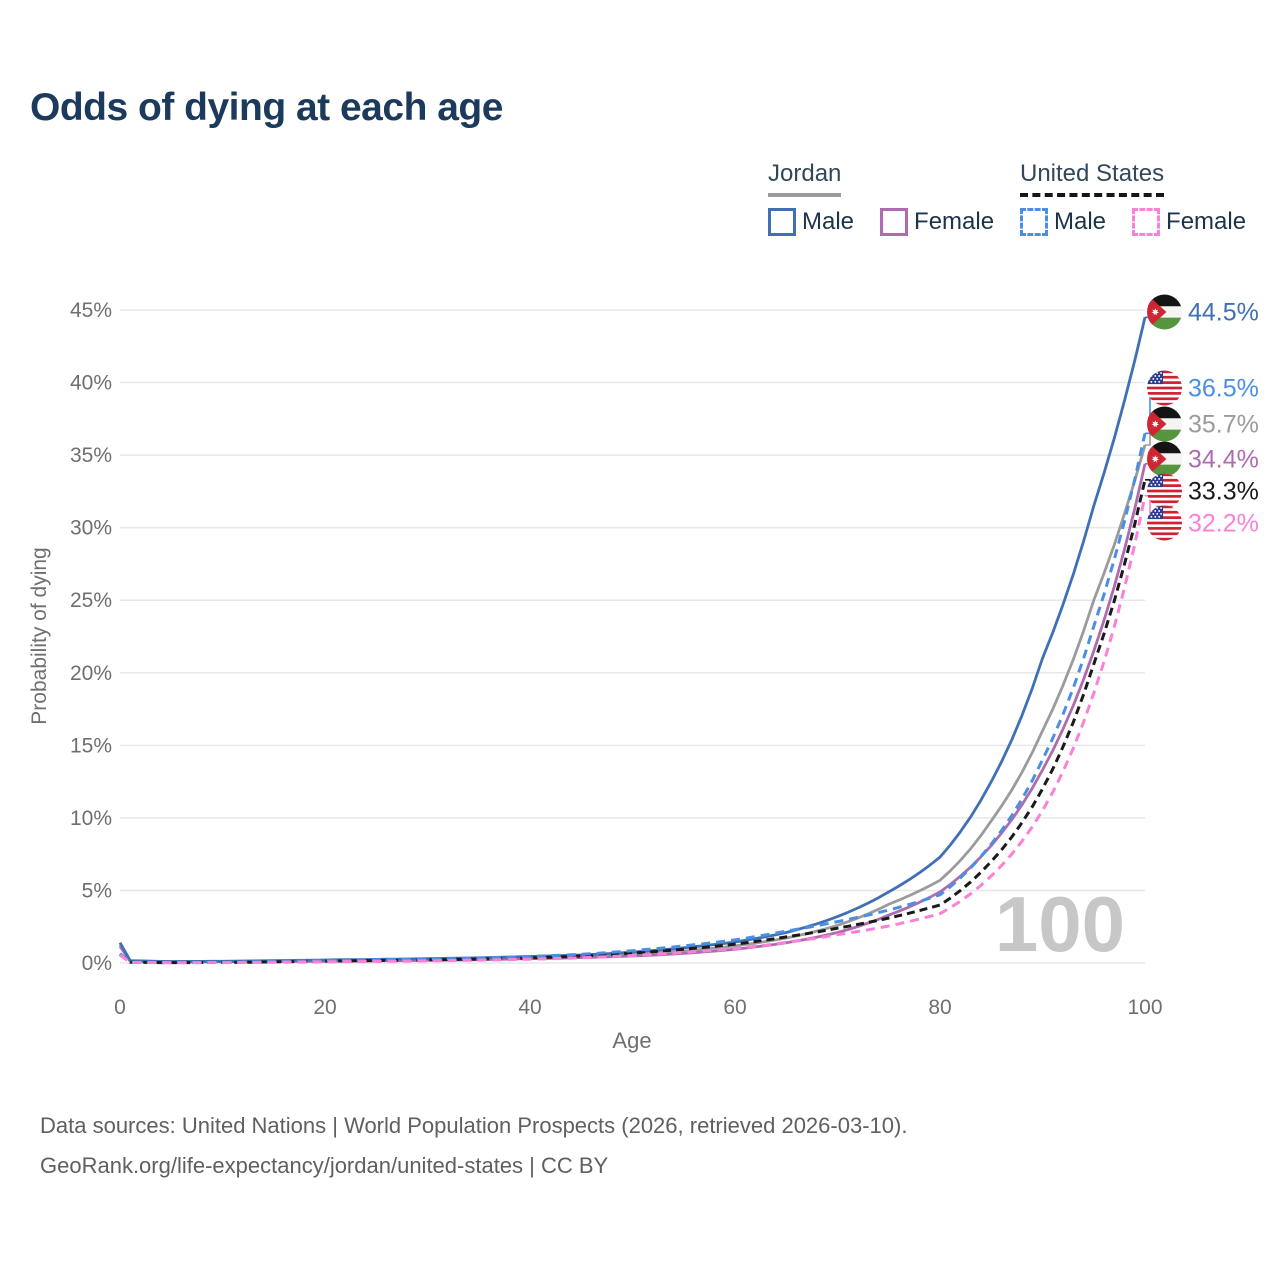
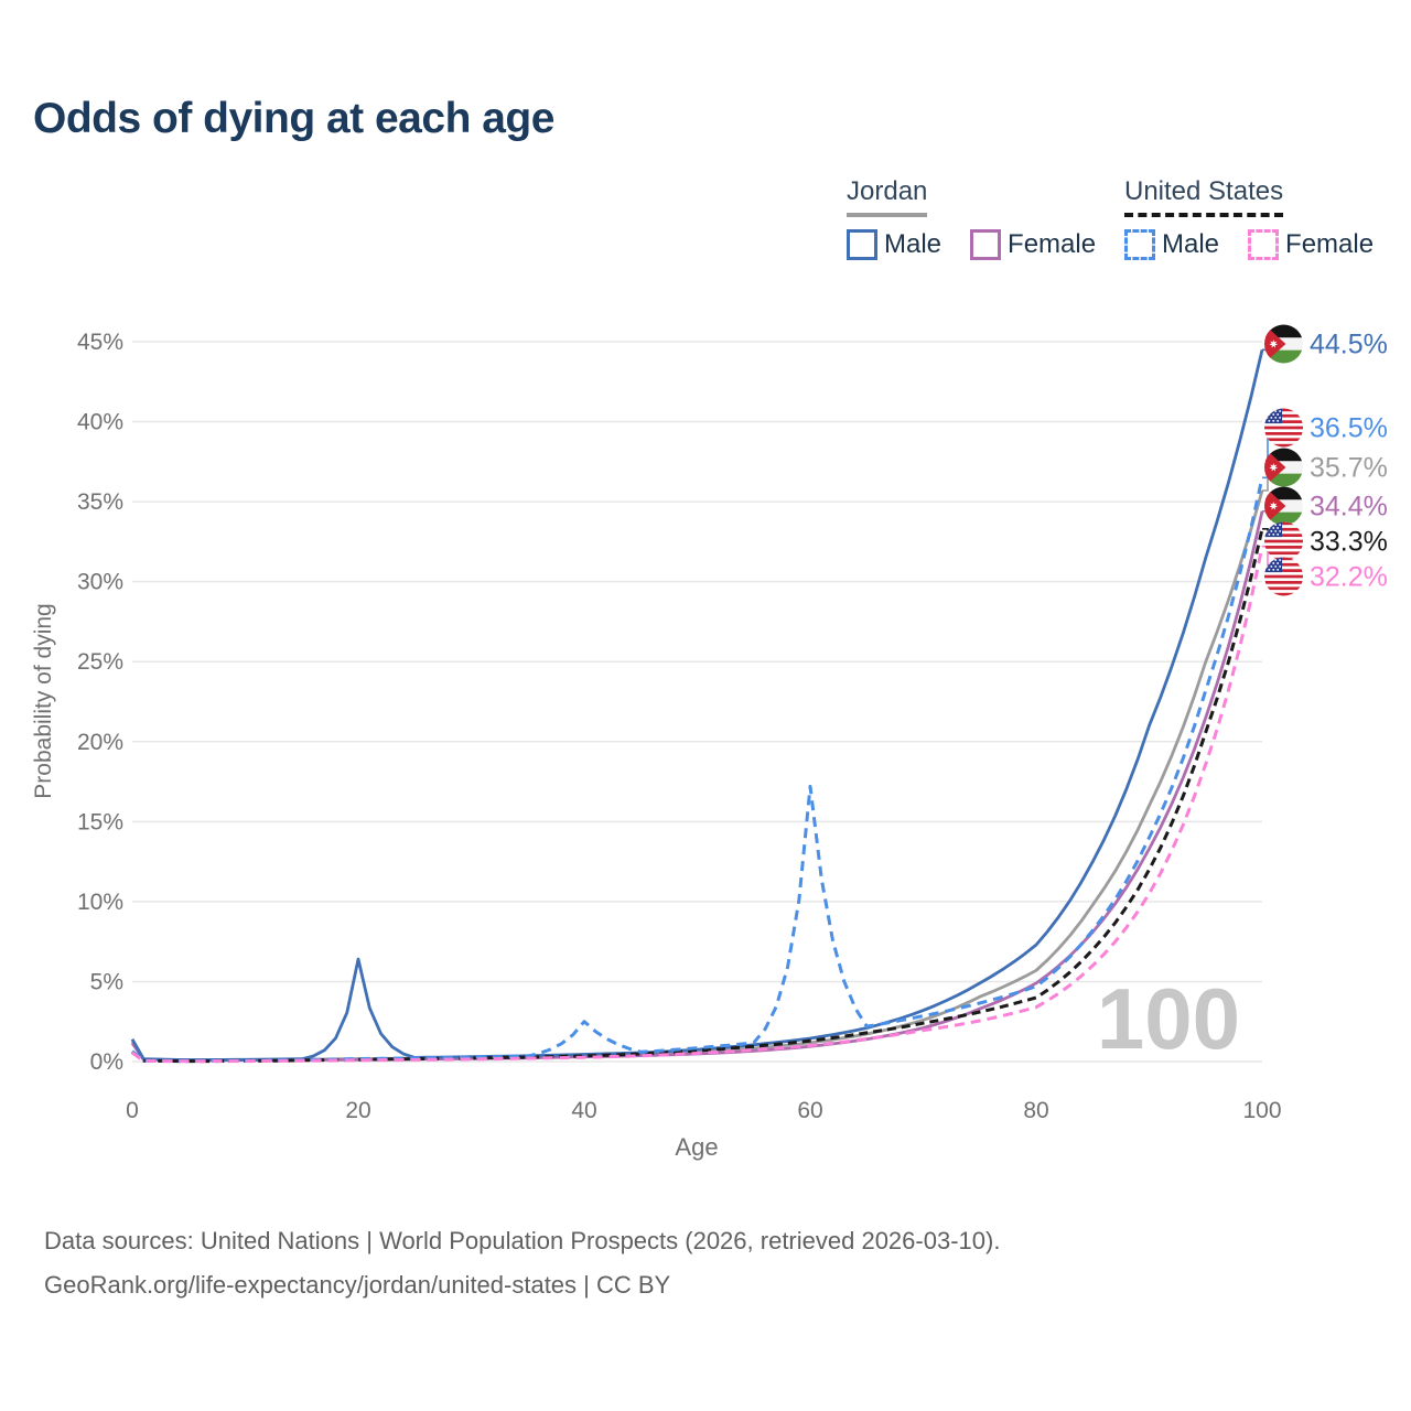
Jordan Male/20: 0.2% -> 6.4%
United States Male/40: 0.5% -> 2.5%
United States Male/60: 1.6% -> 17.2%
